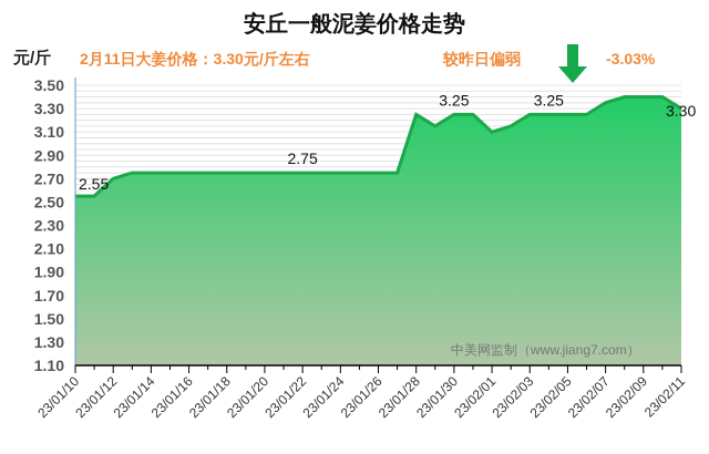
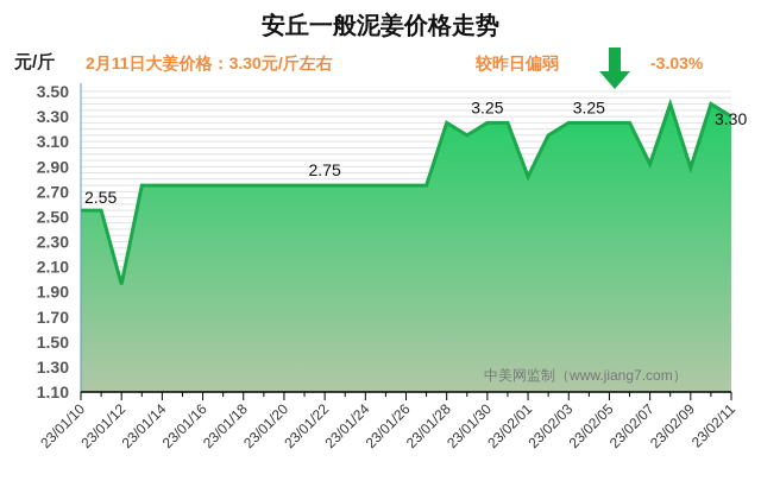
23/01/12: 2.70 -> 1.96
23/02/01: 3.10 -> 2.82
23/02/07: 3.35 -> 2.92
23/02/09: 3.40 -> 2.89
